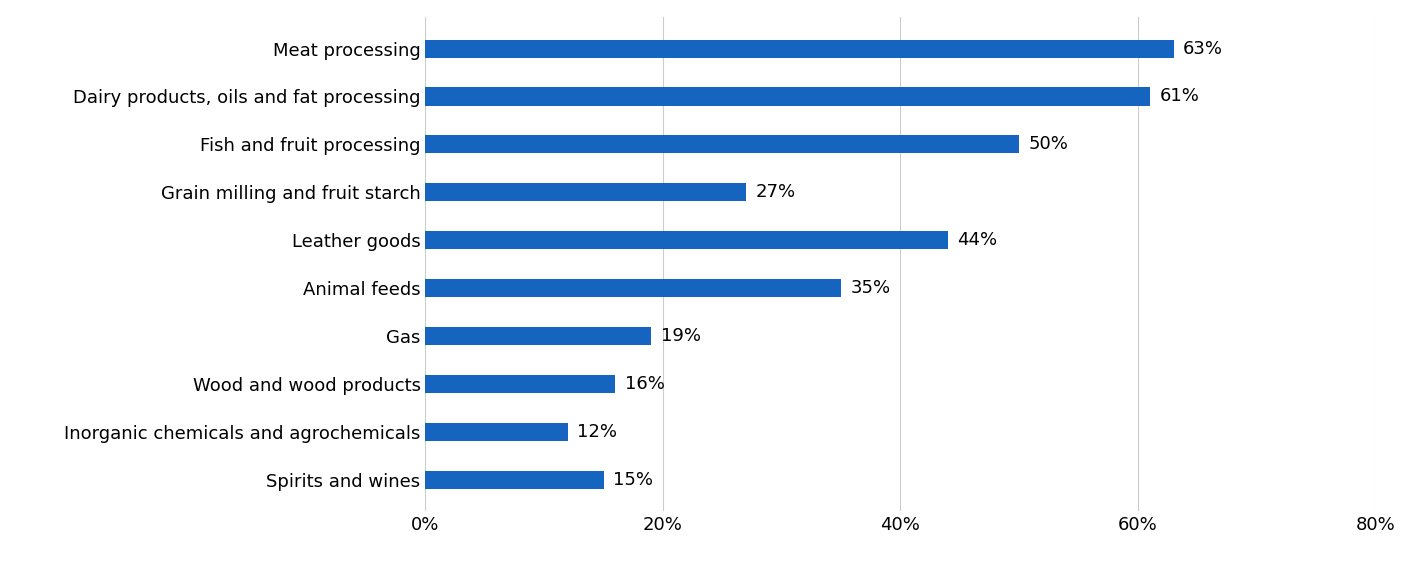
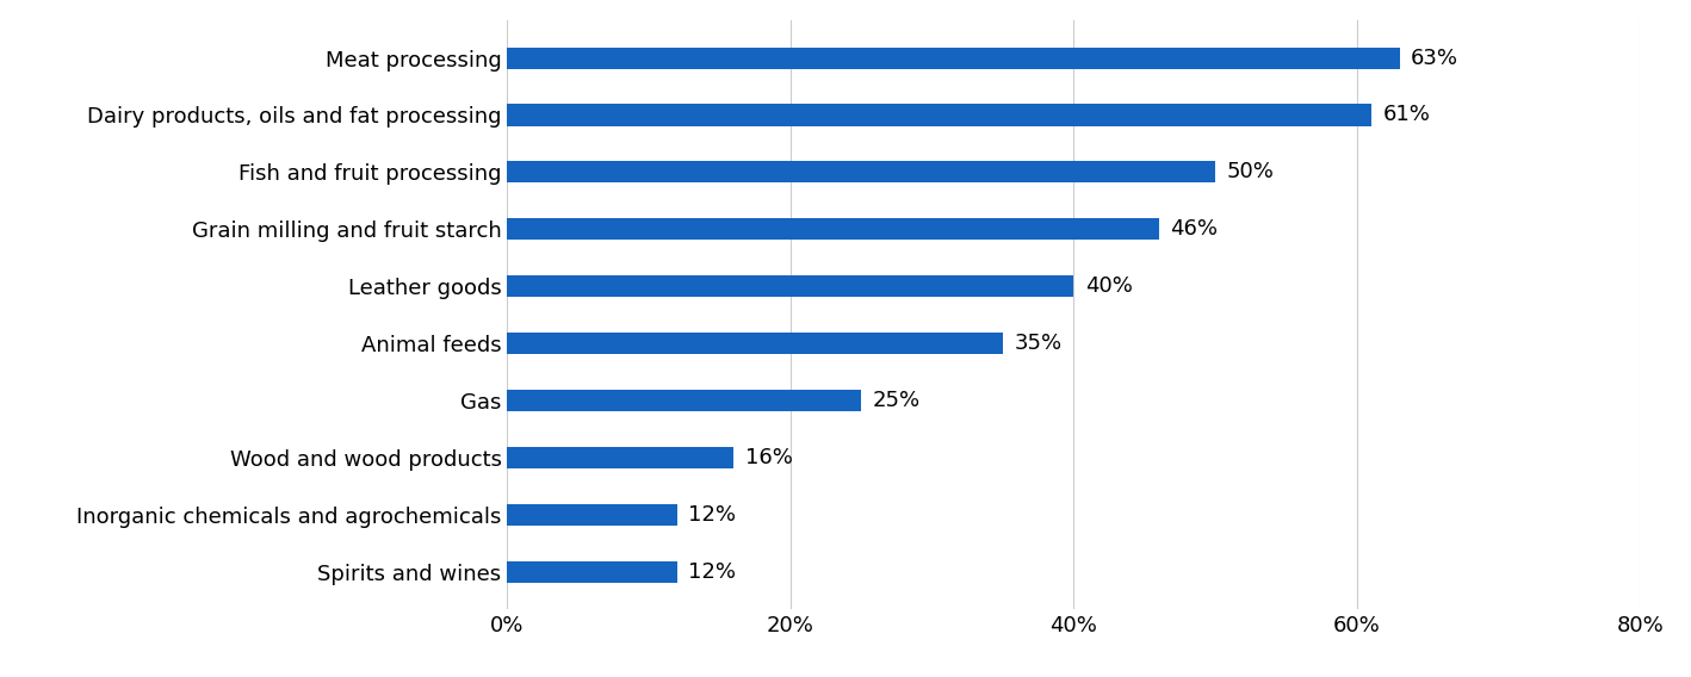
Grain milling and fruit starch: 27% -> 46%
Leather goods: 44% -> 40%
Gas: 19% -> 25%
Spirits and wines: 15% -> 12%
